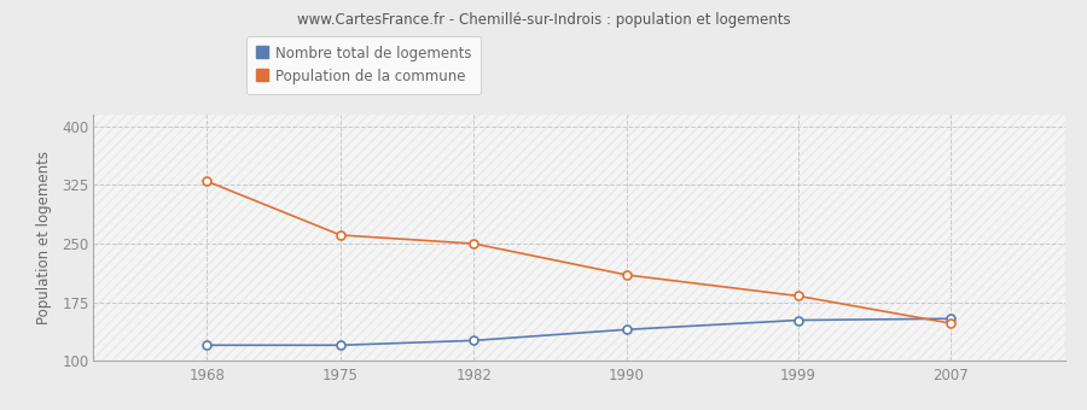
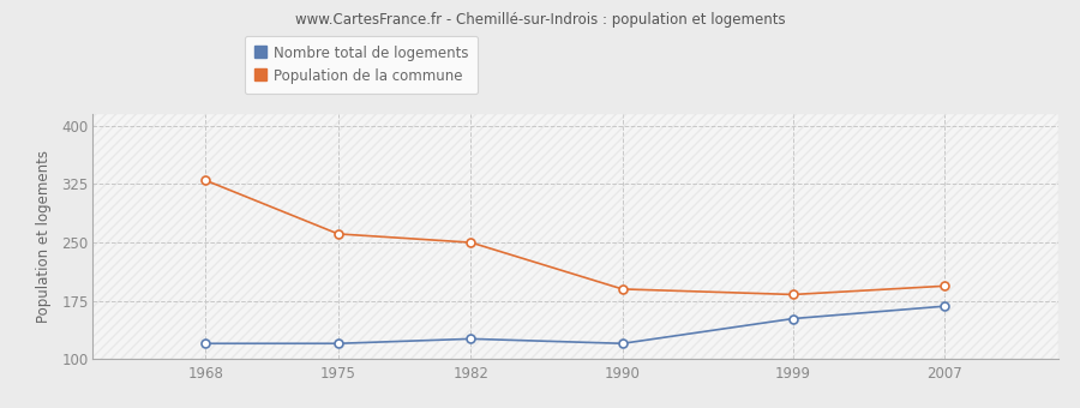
Nombre total de logements/1990: 140 -> 120
Population de la commune/1990: 210 -> 190
Nombre total de logements/2007: 154 -> 168
Population de la commune/2007: 148 -> 194
